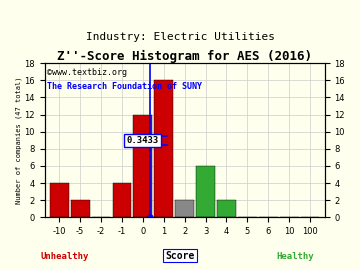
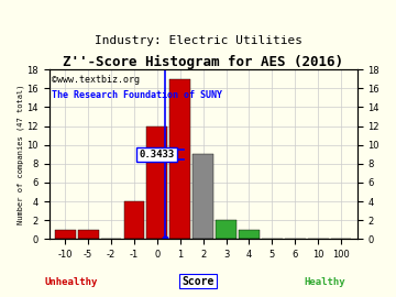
-10: 4 -> 1
-5: 2 -> 1
1: 16 -> 17
2: 2 -> 9
3: 6 -> 2
4: 2 -> 1
